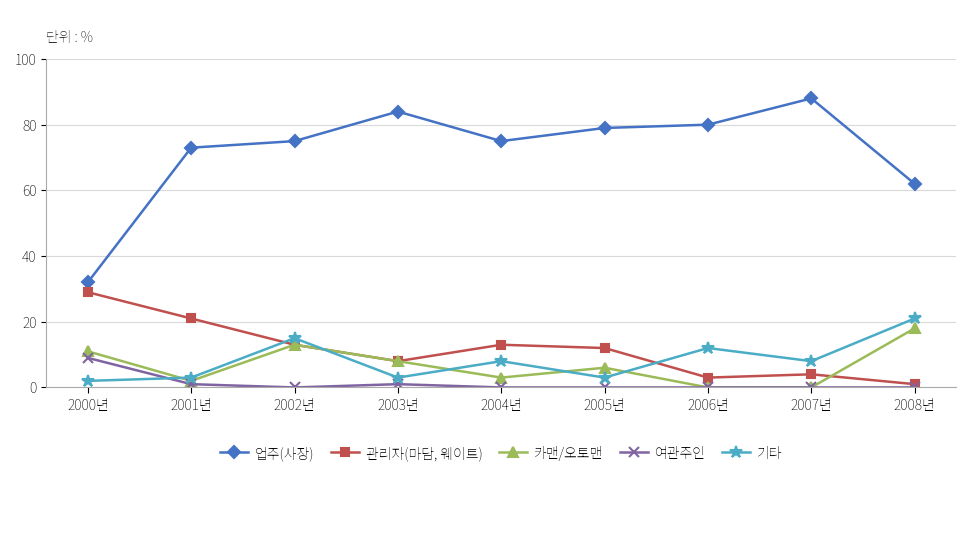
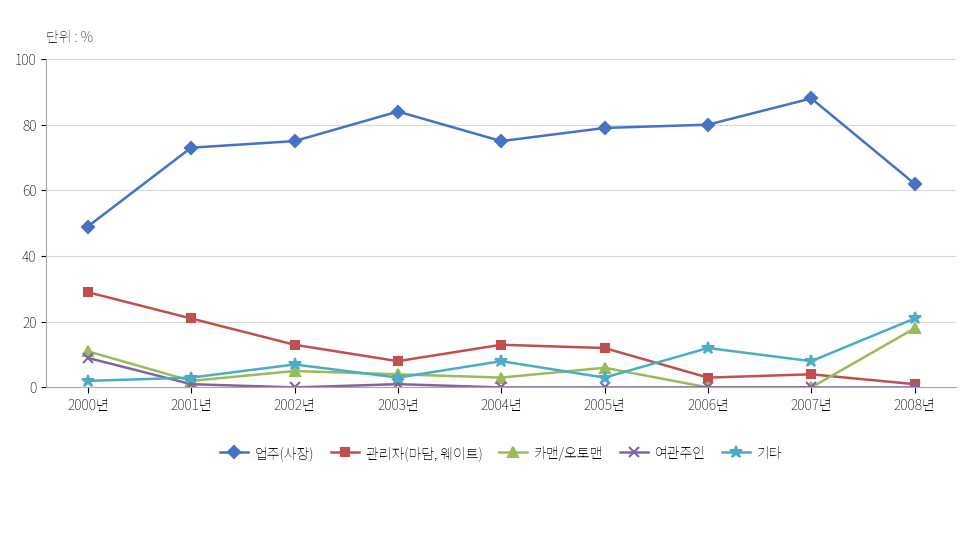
업주(사장)/2000년: 32 -> 49
카맨/오토맨/2002년: 13 -> 5
기타/2002년: 15 -> 7
카맨/오토맨/2003년: 8 -> 4
